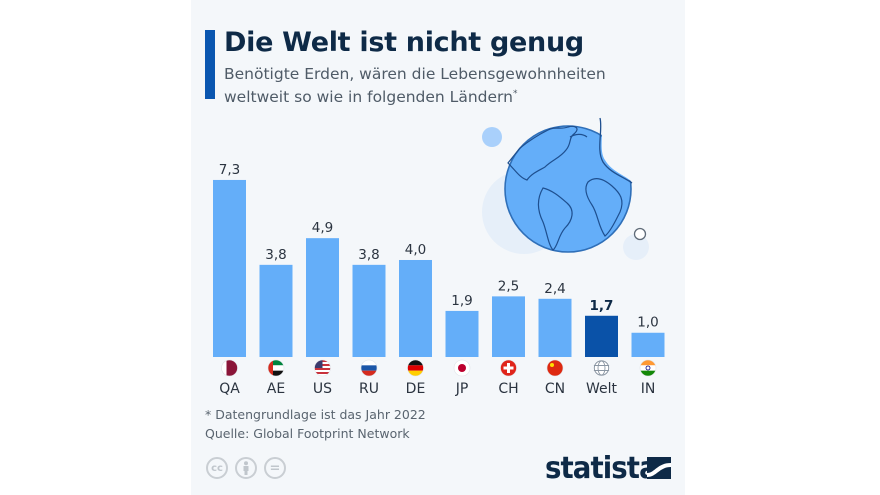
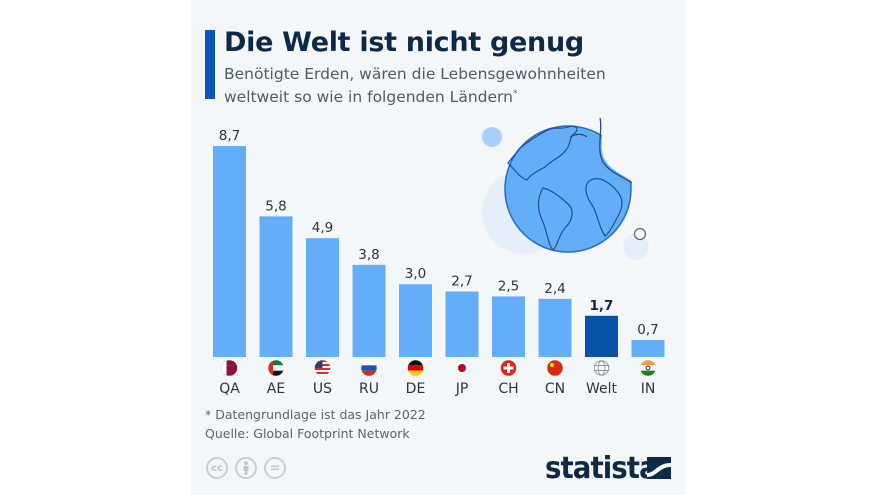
QA: 7,3 -> 8,7
AE: 3,8 -> 5,8
DE: 4,0 -> 3,0
JP: 1,9 -> 2,7
IN: 1,0 -> 0,7
